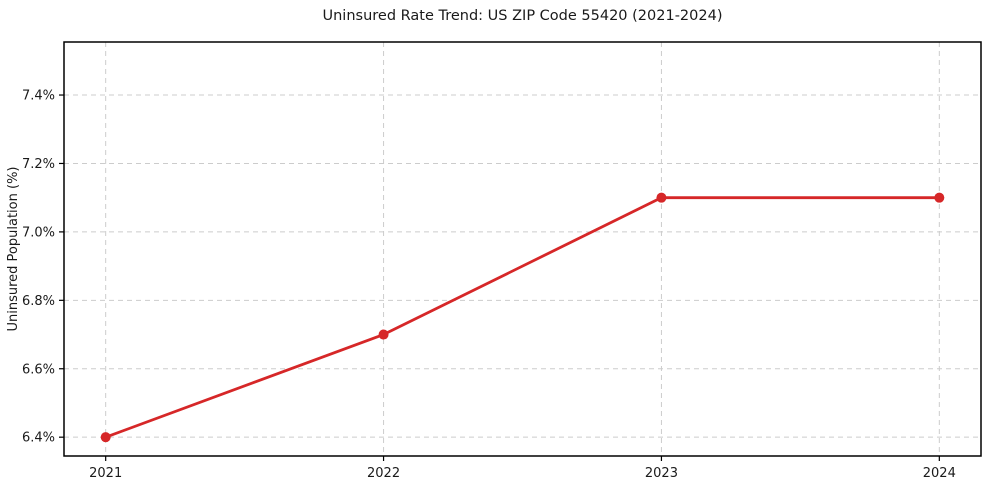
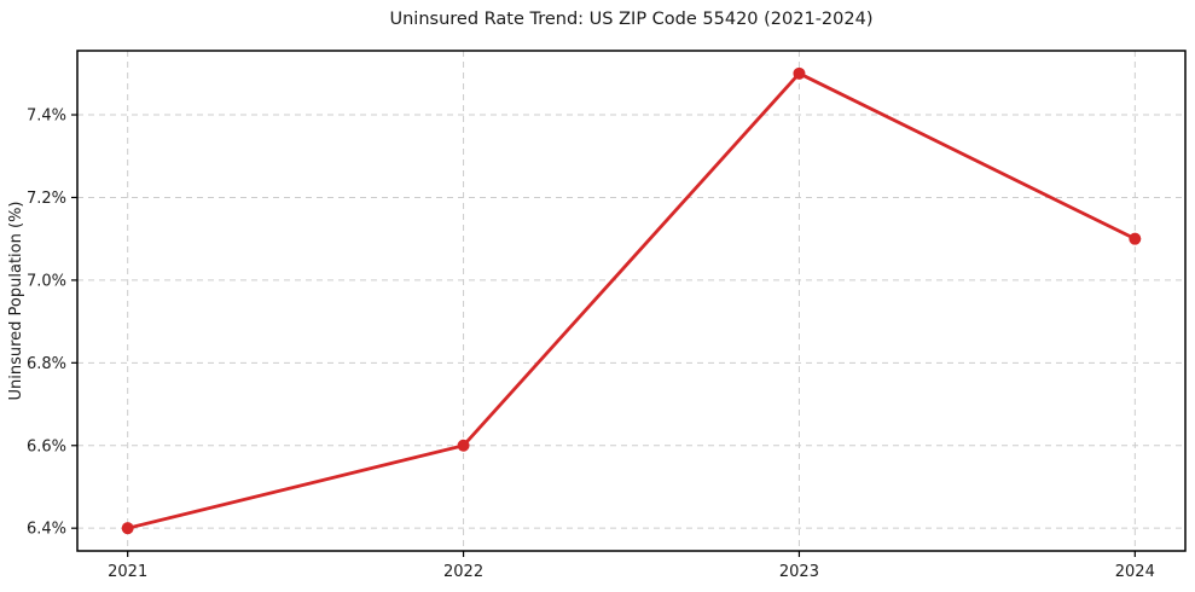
2022: 6.7% -> 6.6%
2023: 7.1% -> 7.5%
